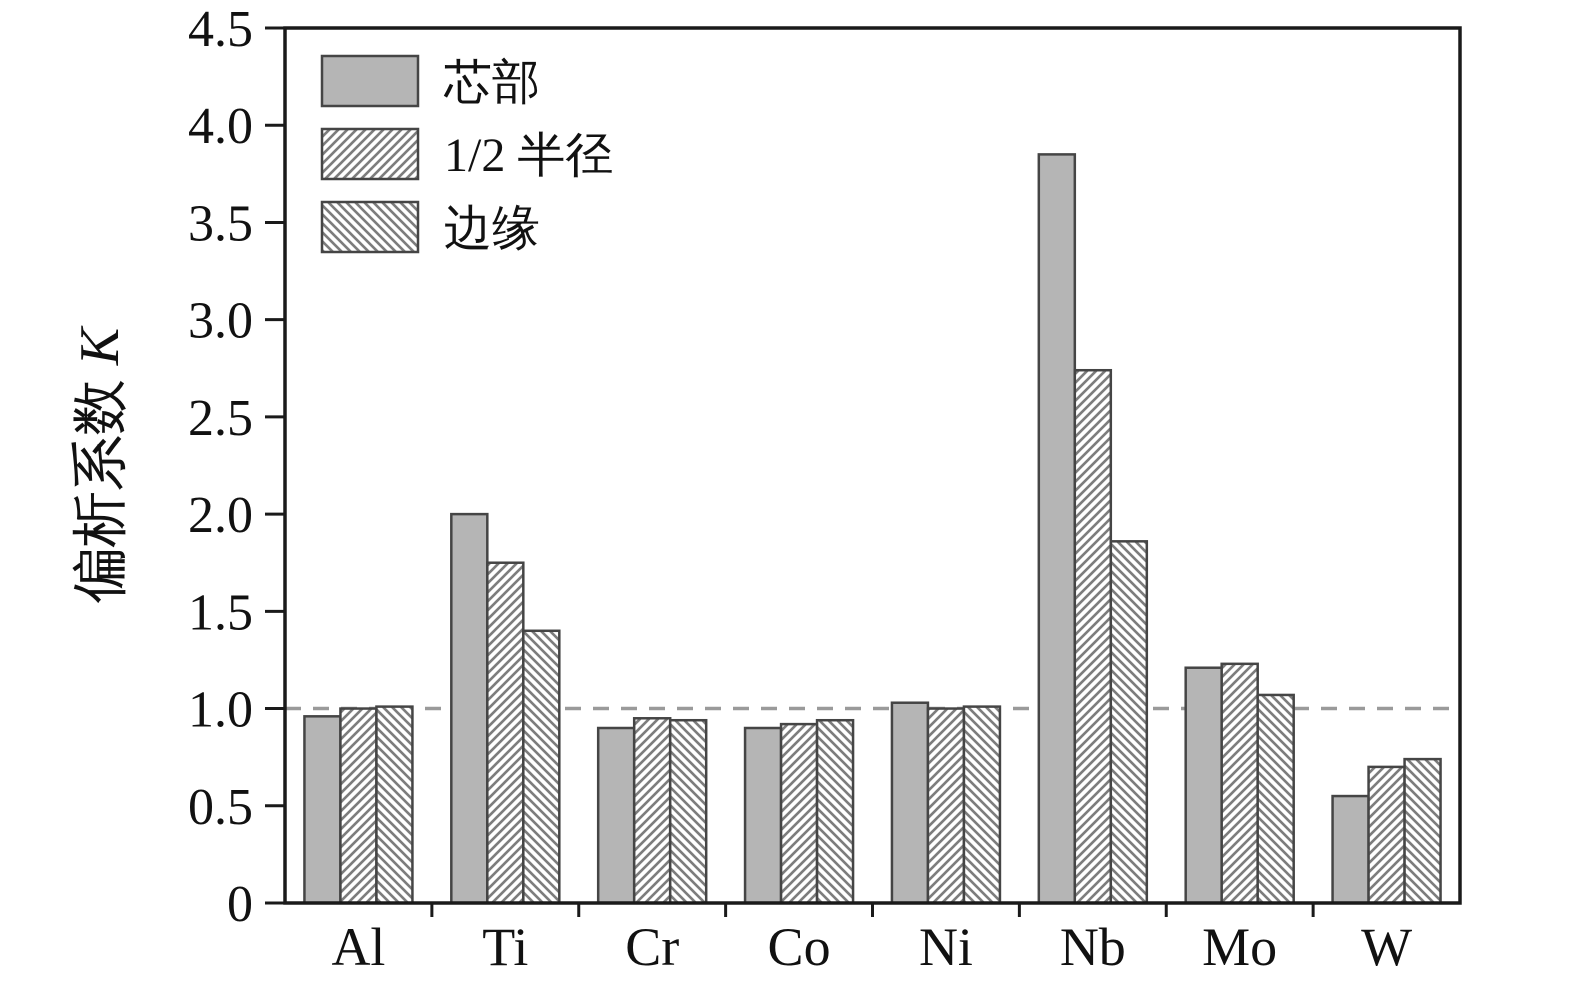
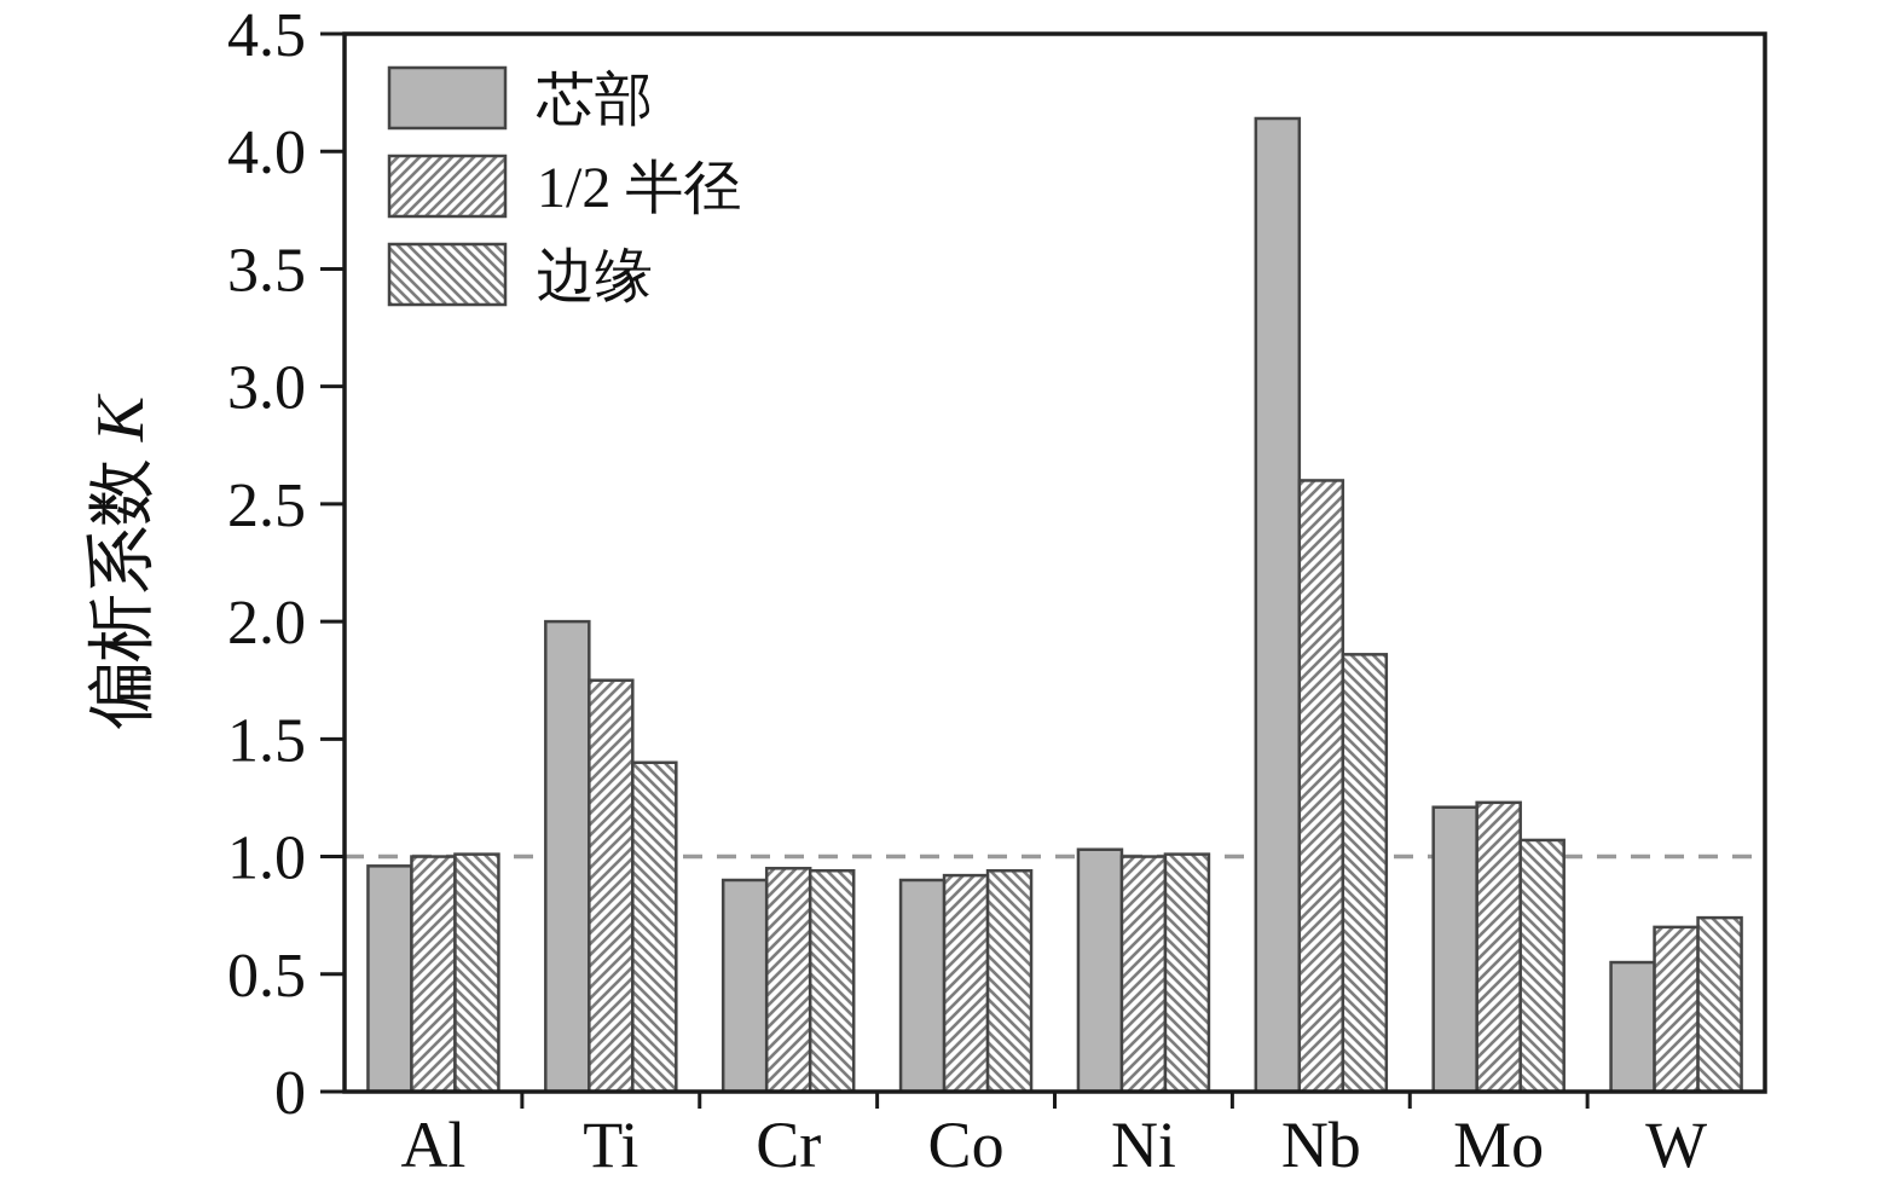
芯部/Nb: 3.85 -> 4.14
1/2 半径/Nb: 2.74 -> 2.60
